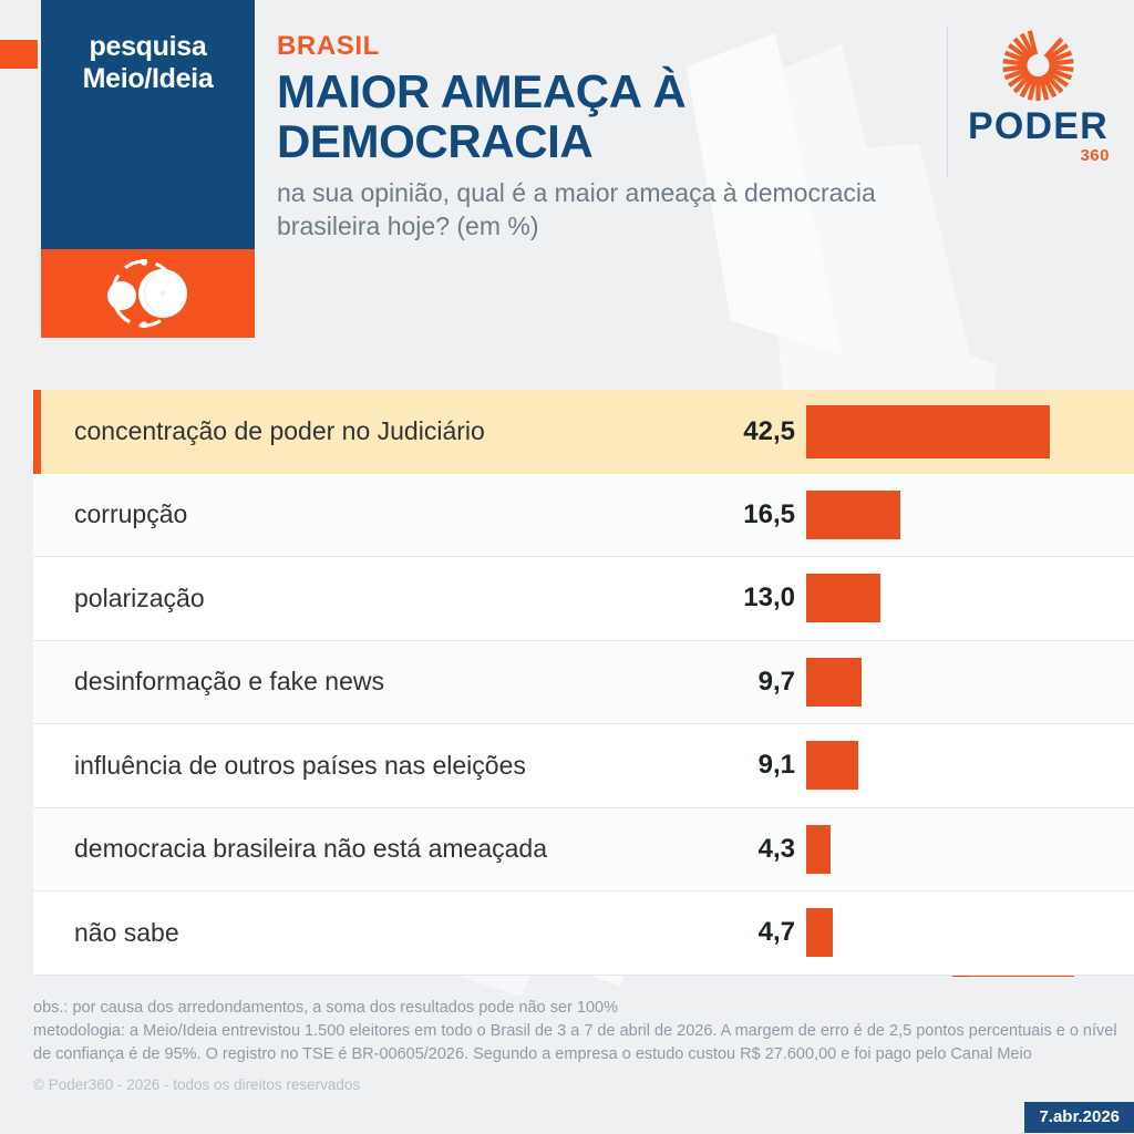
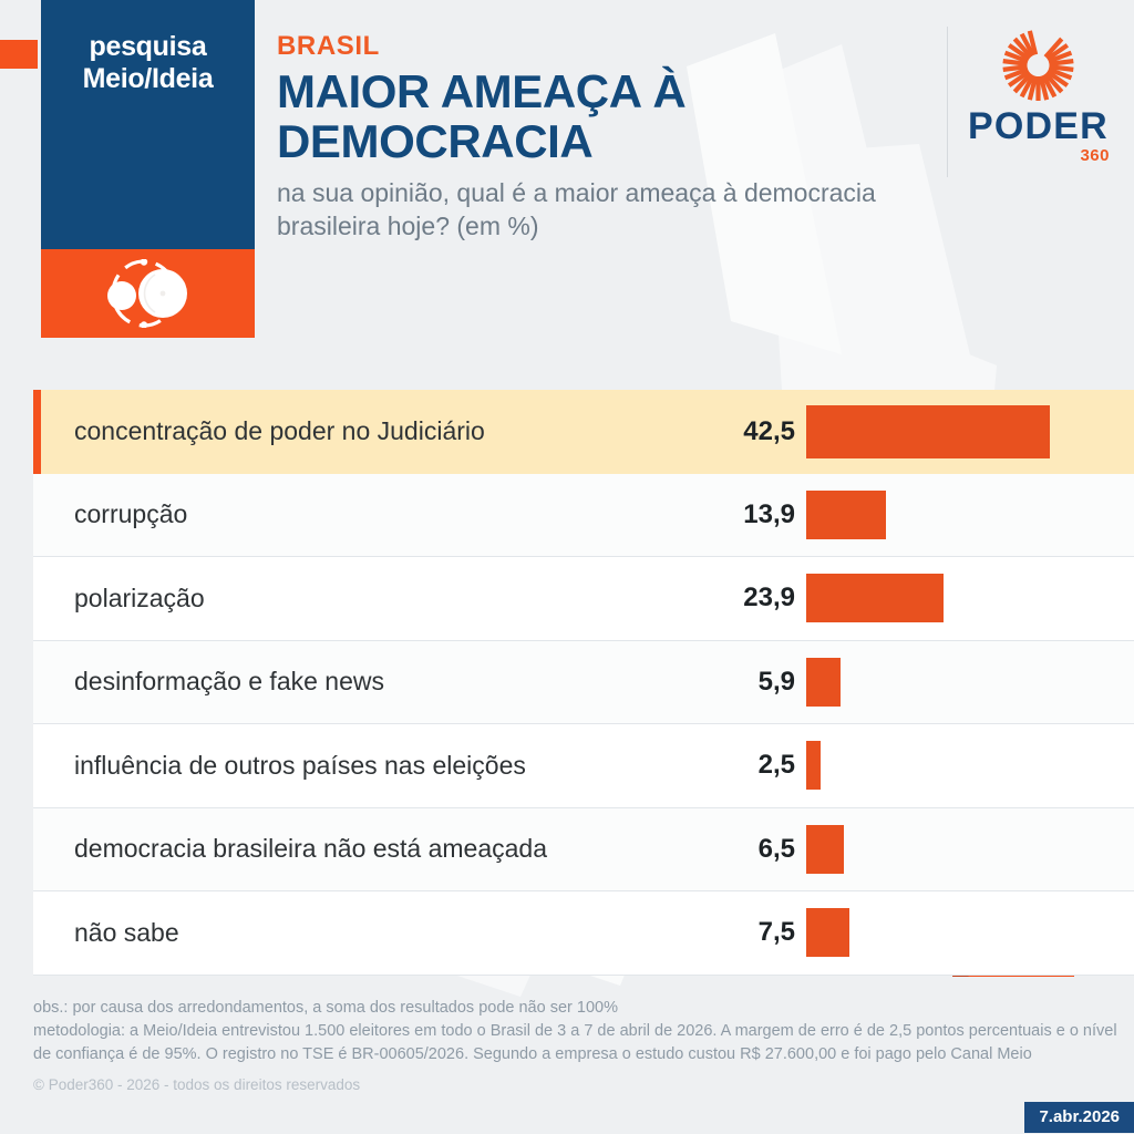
corrupção: 16,5 -> 13,9
polarização: 13,0 -> 23,9
desinformação e fake news: 9,7 -> 5,9
influência de outros países nas eleições: 9,1 -> 2,5
democracia brasileira não está ameaçada: 4,3 -> 6,5
não sabe: 4,7 -> 7,5
